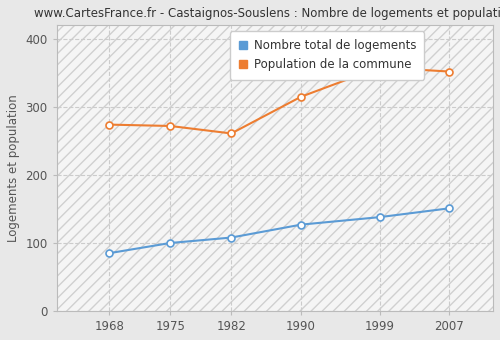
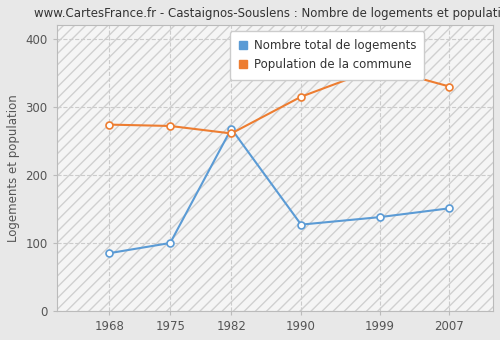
Nombre total de logements/1982: 108 -> 268
Population de la commune/2007: 352 -> 330
